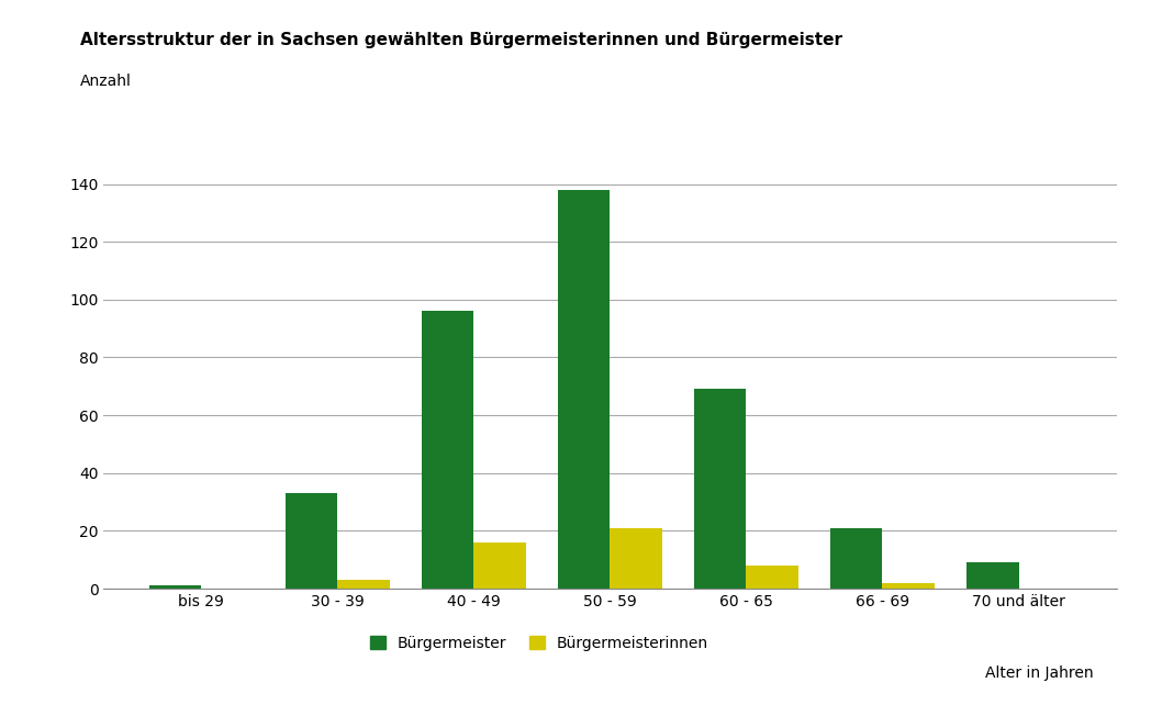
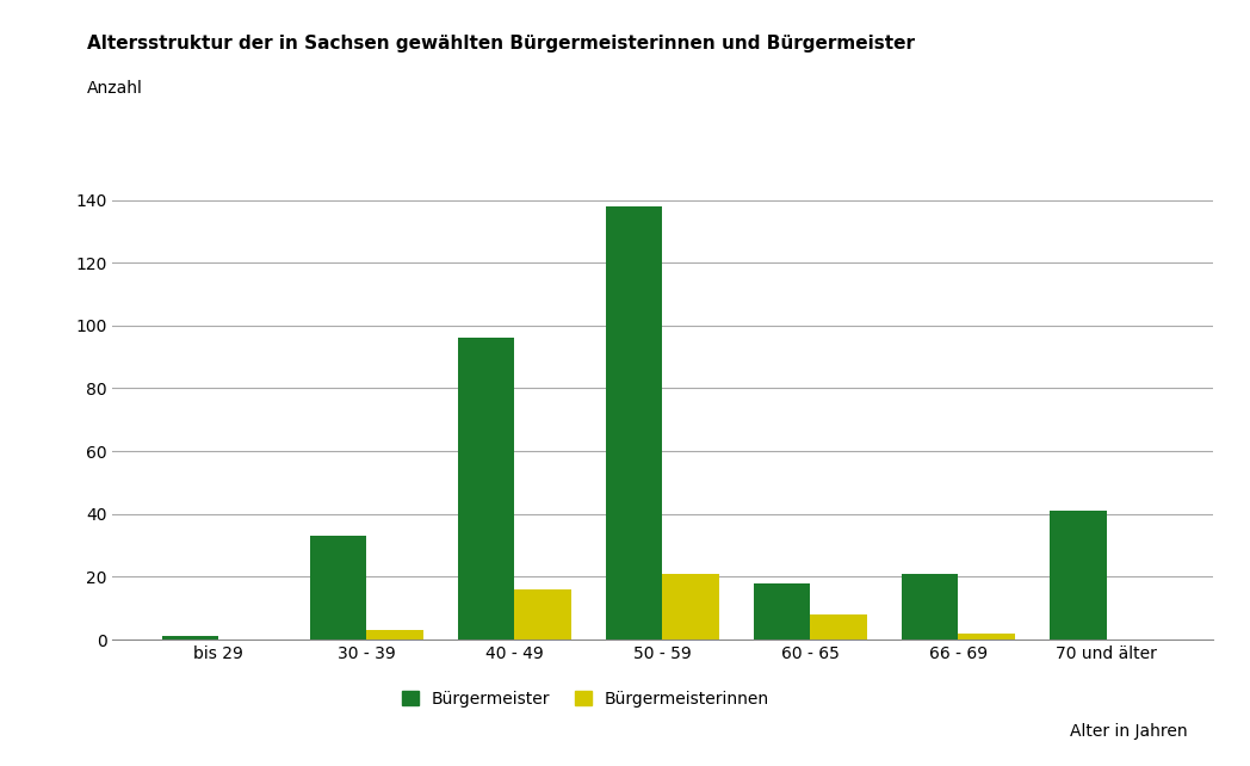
Bürgermeister/60 - 65: 69 -> 18
Bürgermeister/70 und älter: 9 -> 41
